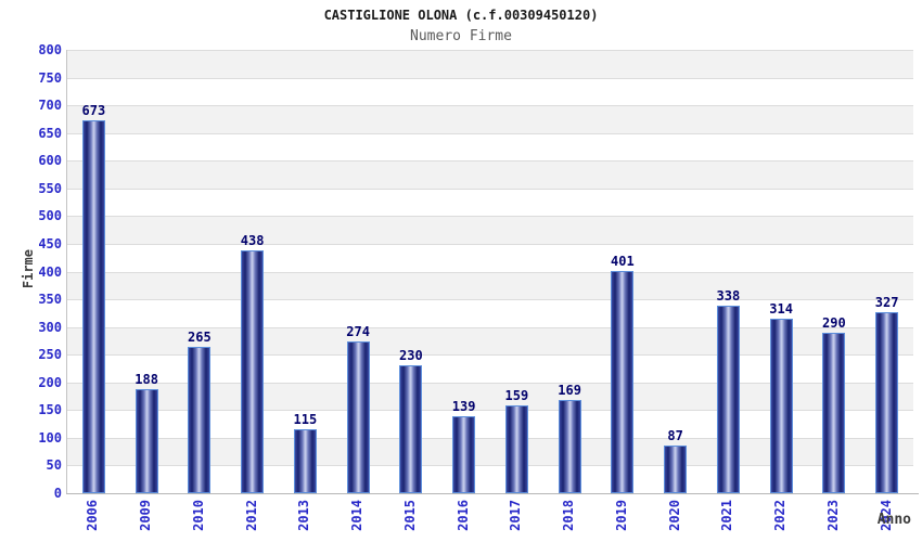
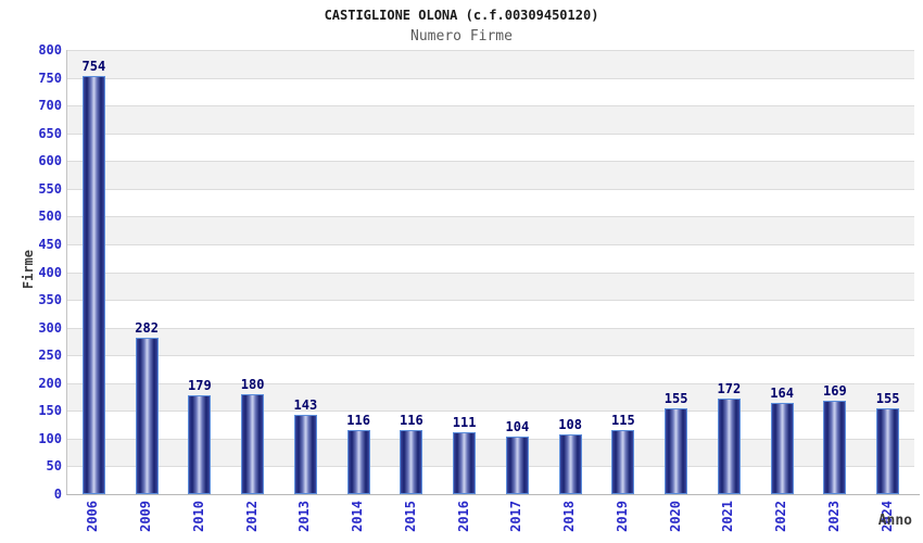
2006: 673 -> 754
2009: 188 -> 282
2010: 265 -> 179
2012: 438 -> 180
2013: 115 -> 143
2014: 274 -> 116
2015: 230 -> 116
2016: 139 -> 111
2017: 159 -> 104
2018: 169 -> 108
2019: 401 -> 115
2020: 87 -> 155
2021: 338 -> 172
2022: 314 -> 164
2023: 290 -> 169
2024: 327 -> 155
